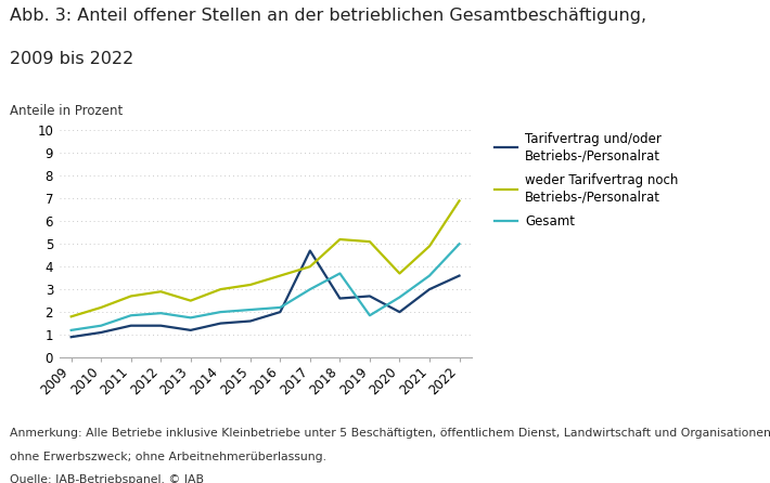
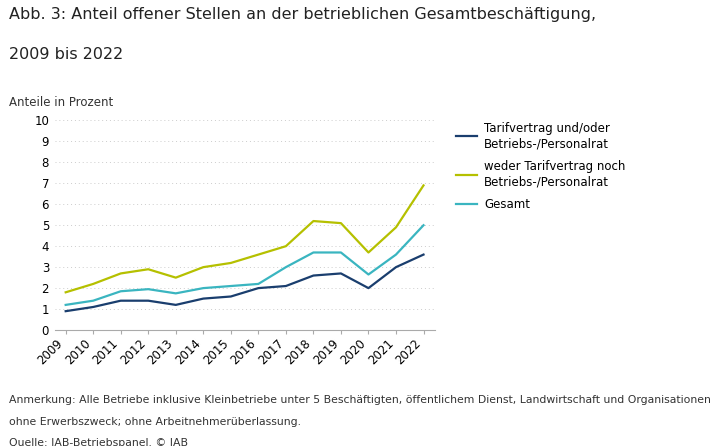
Tarifvertrag und/oder Betriebs-/Personalrat/2017: 4.7 -> 2.1
Gesamt/2019: 1.85 -> 3.70
